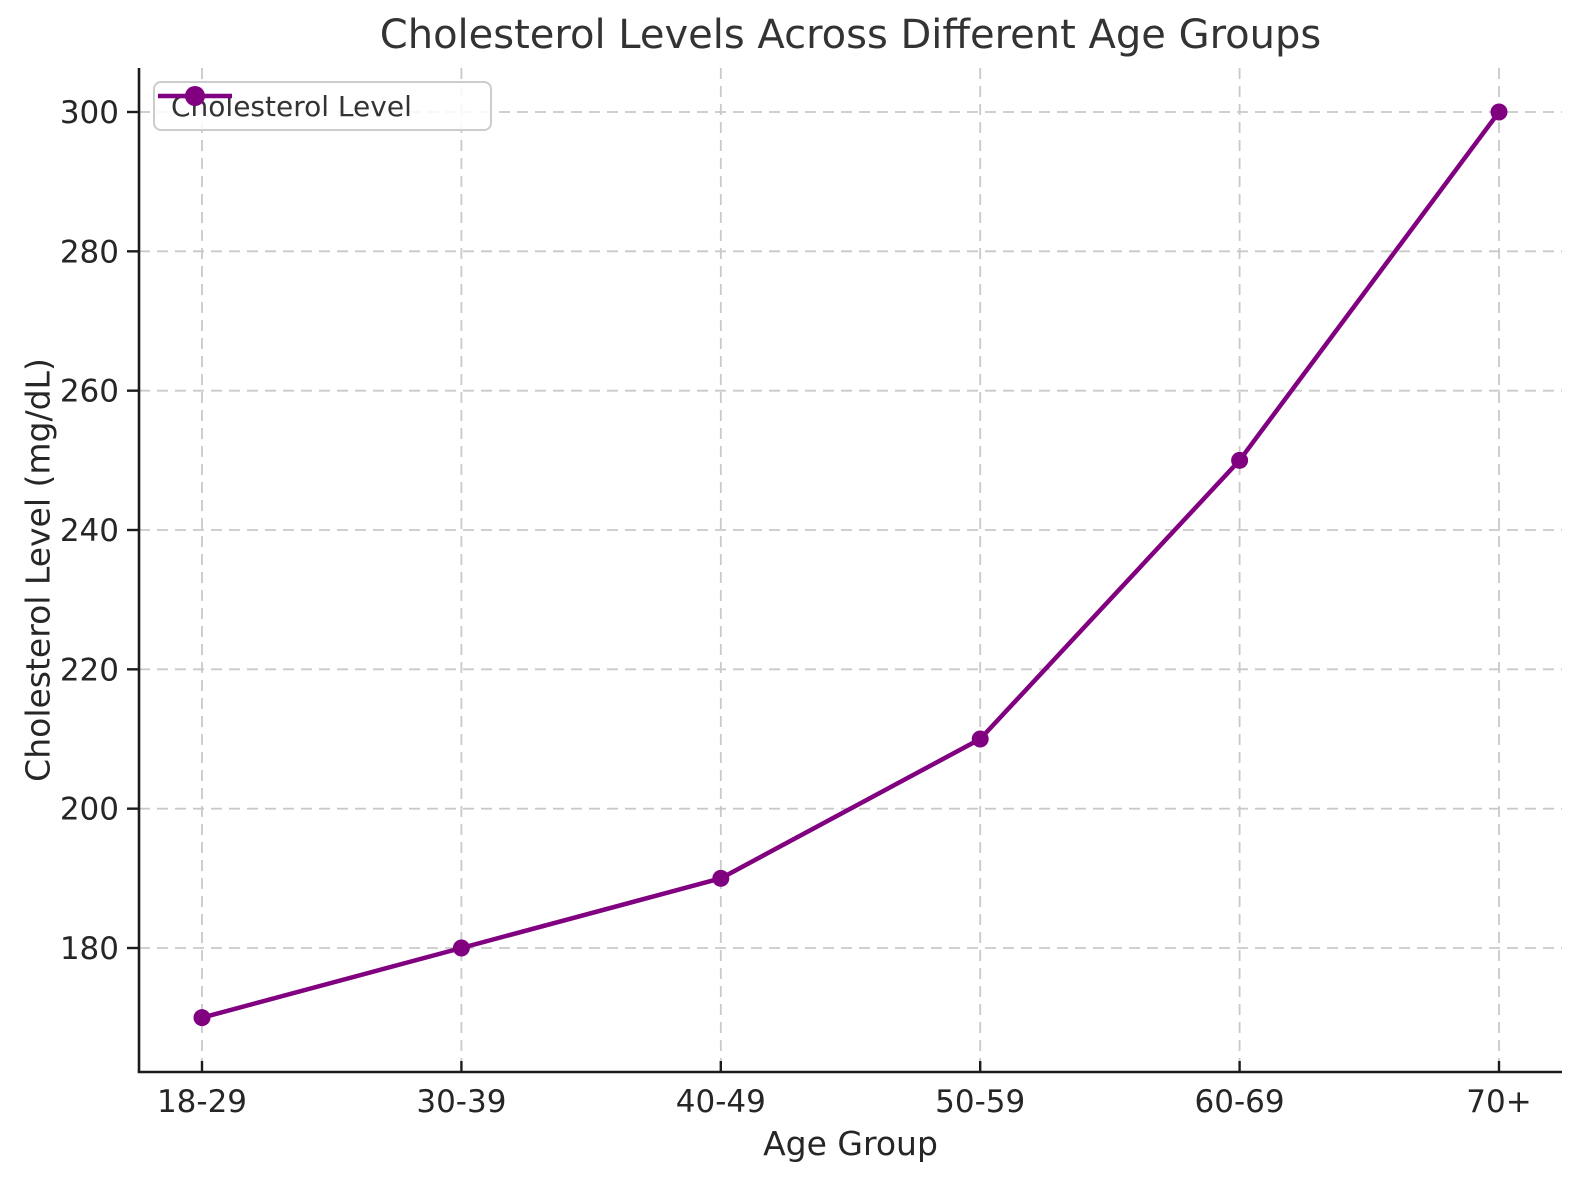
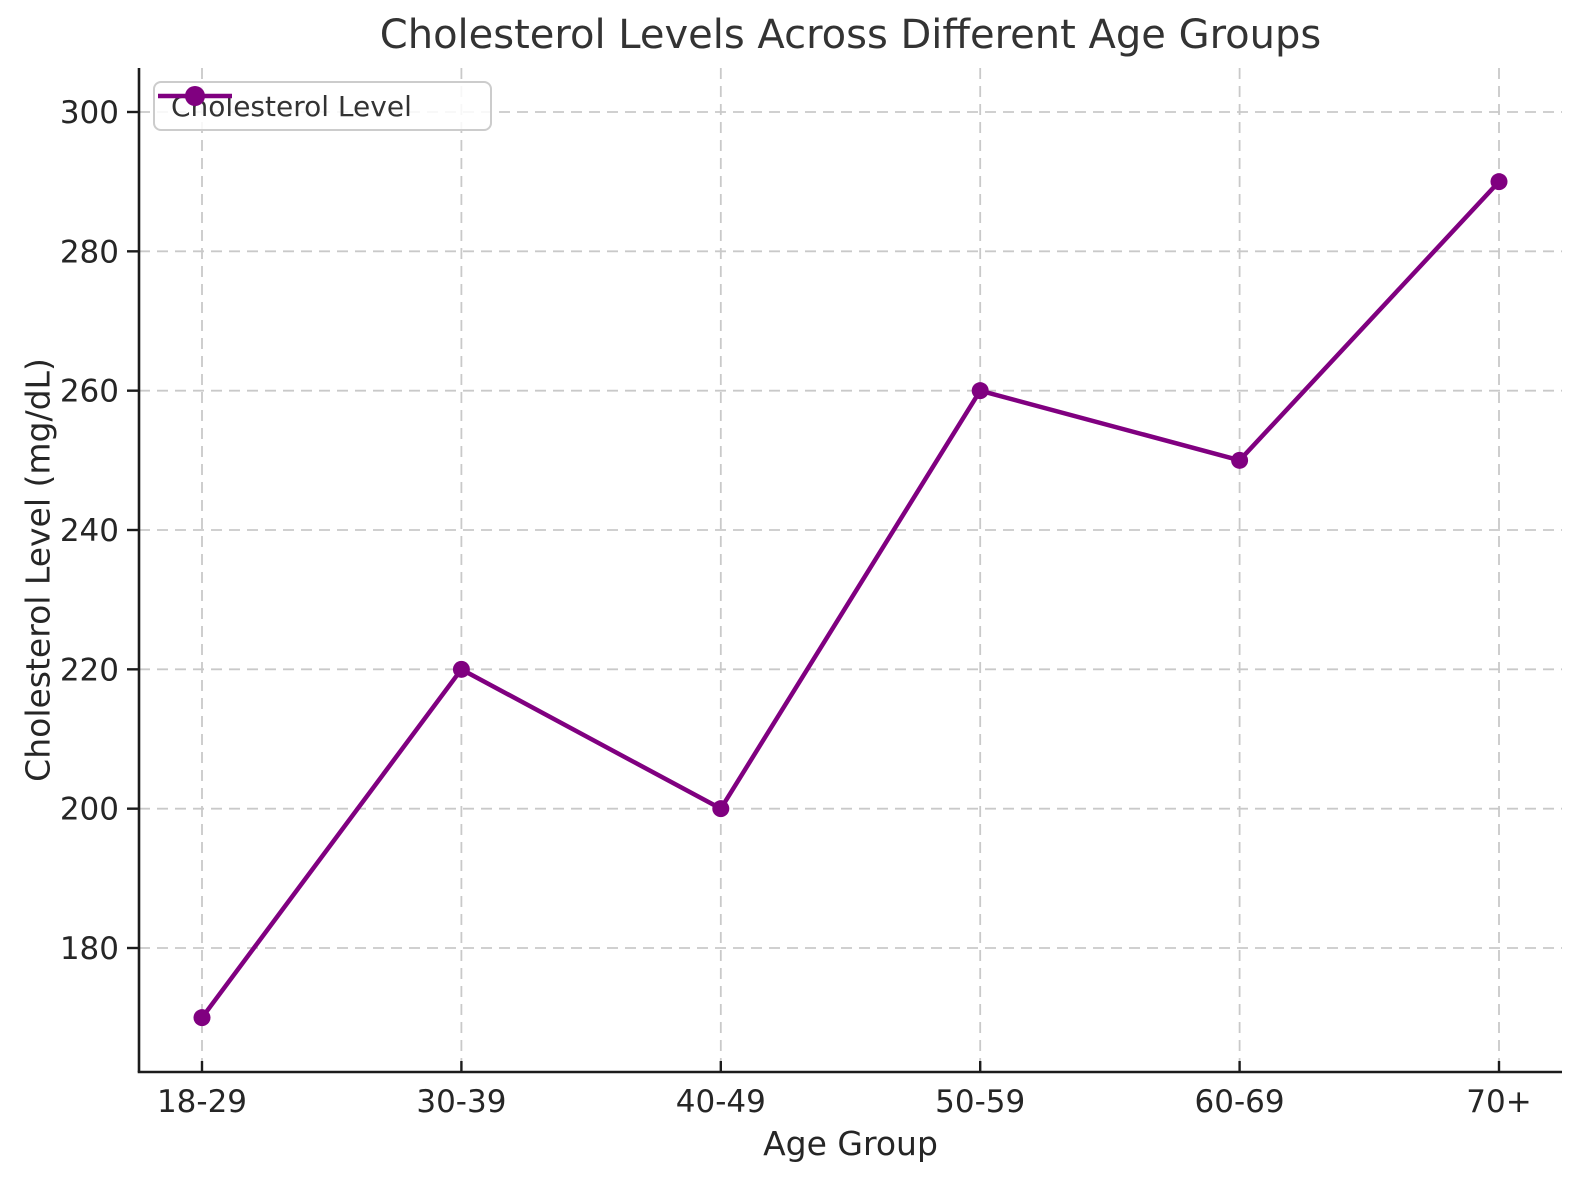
30-39: 180 -> 220
40-49: 190 -> 200
50-59: 210 -> 260
70+: 300 -> 290
